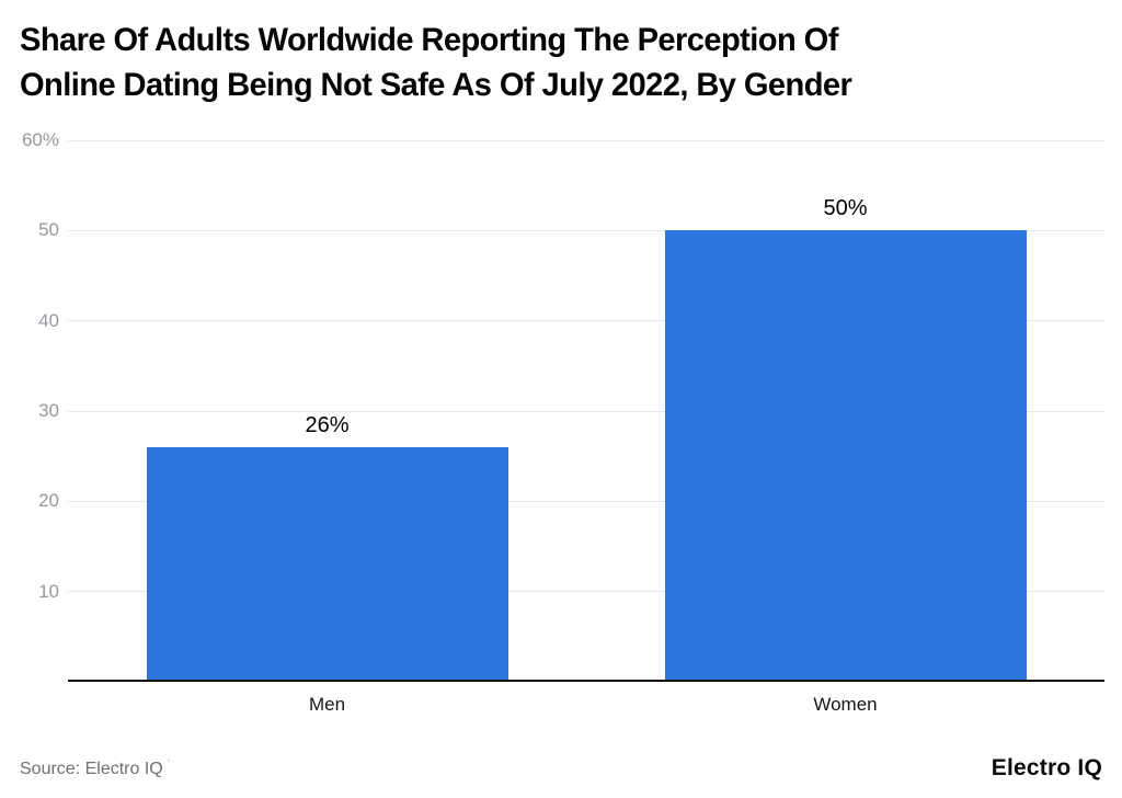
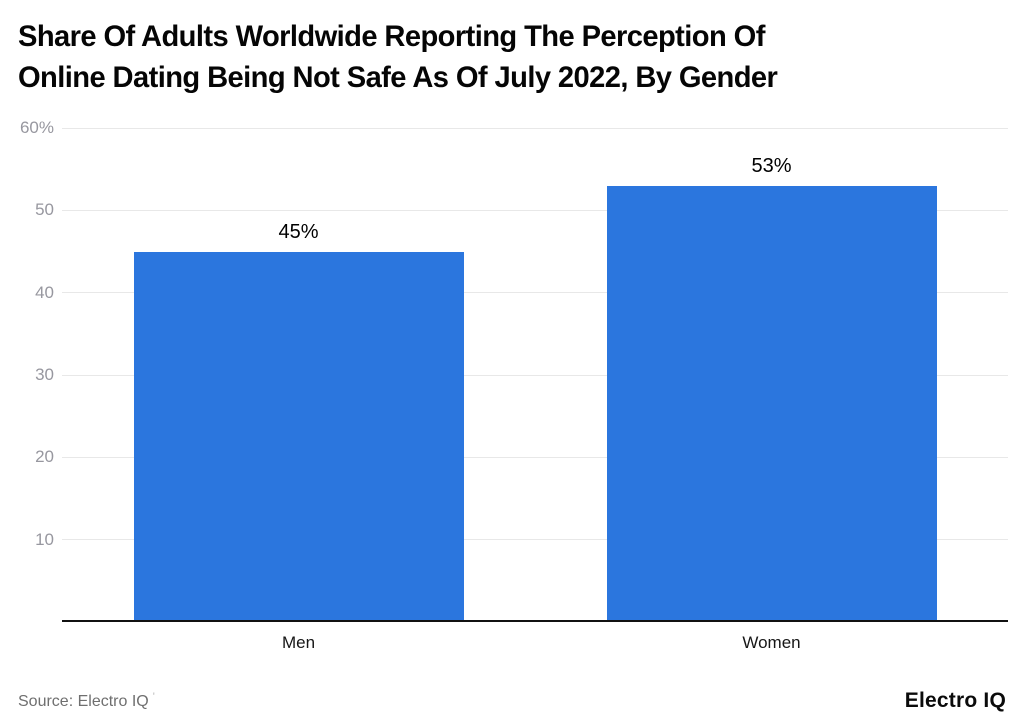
Men: 26% -> 45%
Women: 50% -> 53%
